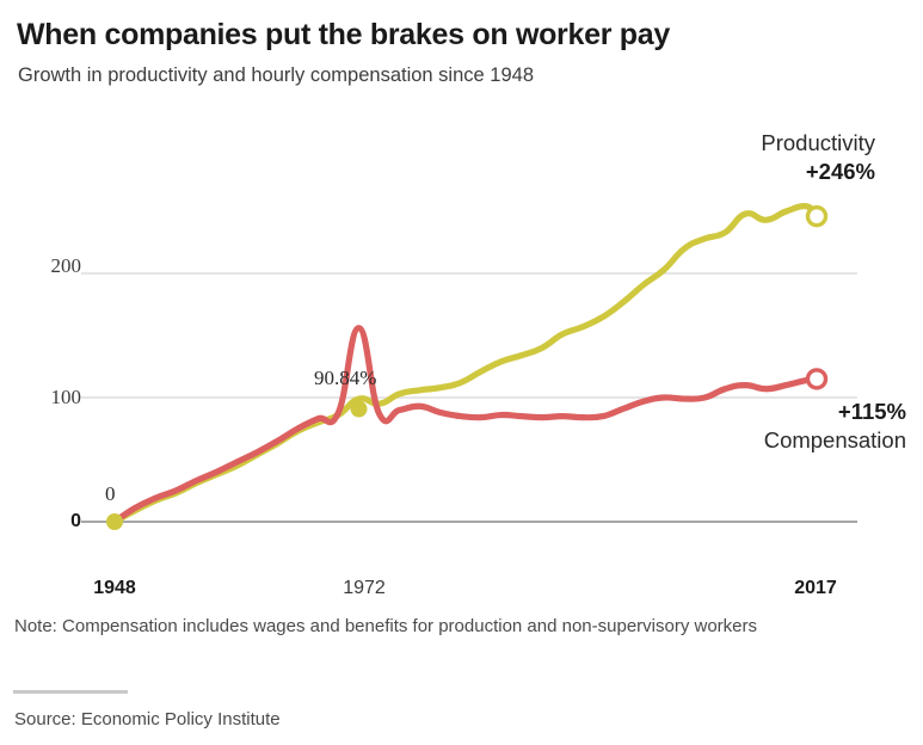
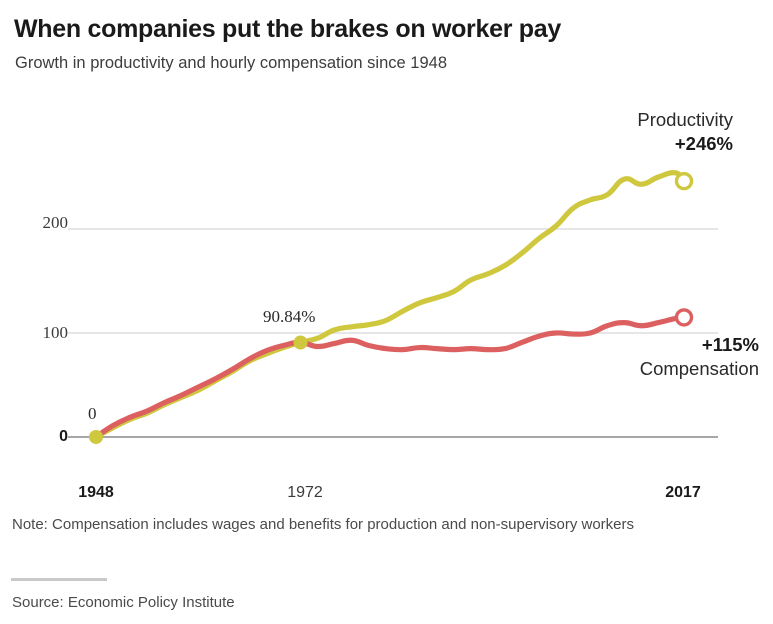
Productivity/1972: 99 -> 91
Compensation/1972: 156 -> 91
